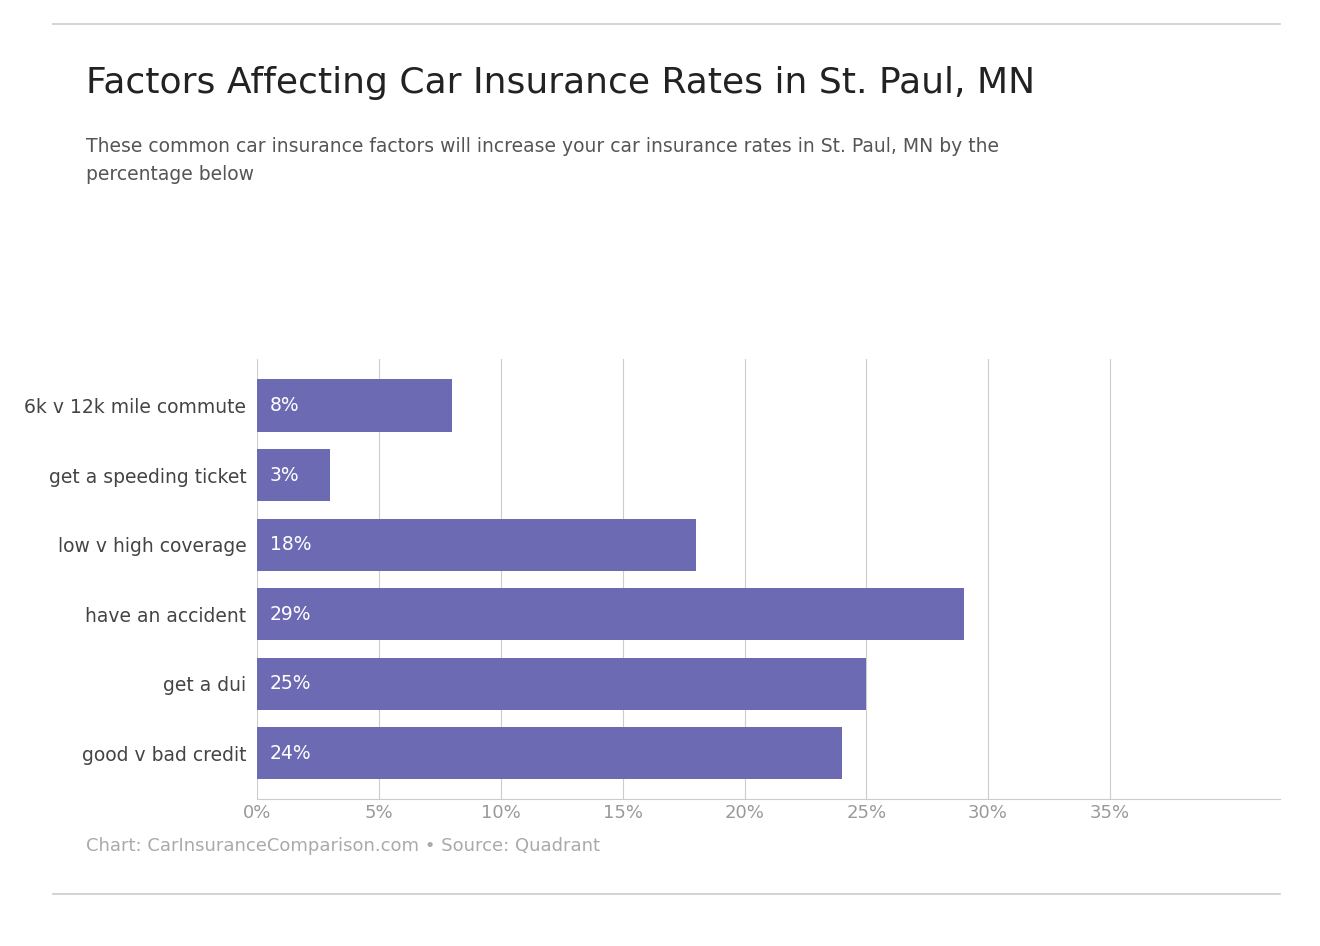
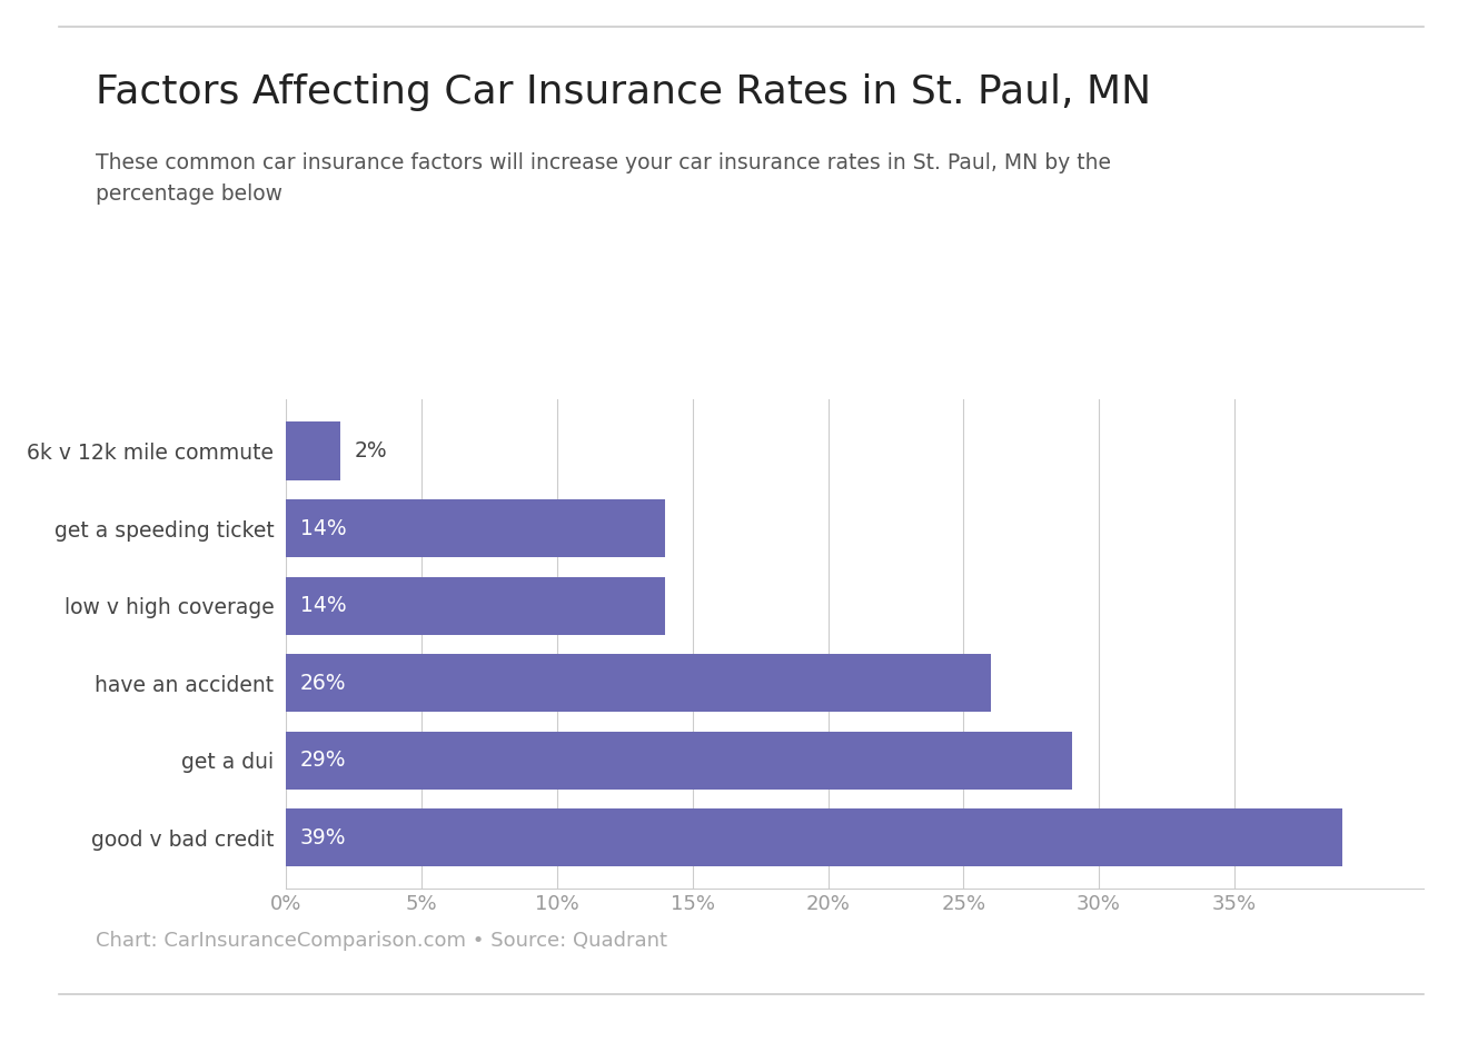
6k v 12k mile commute: 8% -> 2%
get a speeding ticket: 3% -> 14%
low v high coverage: 18% -> 14%
have an accident: 29% -> 26%
get a dui: 25% -> 29%
good v bad credit: 24% -> 39%
